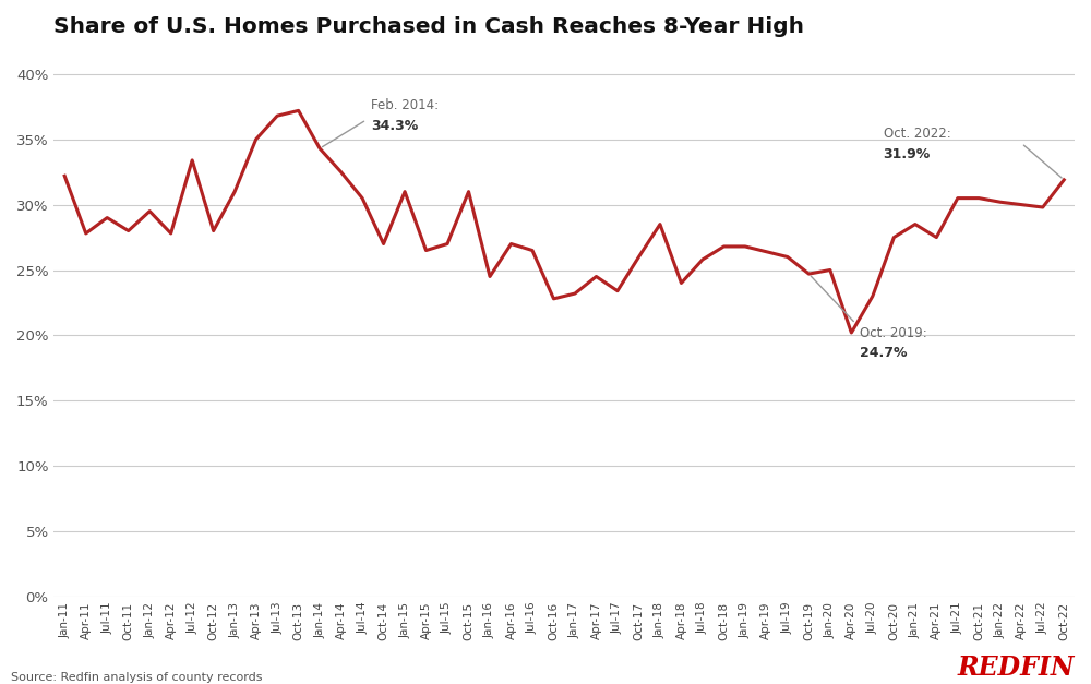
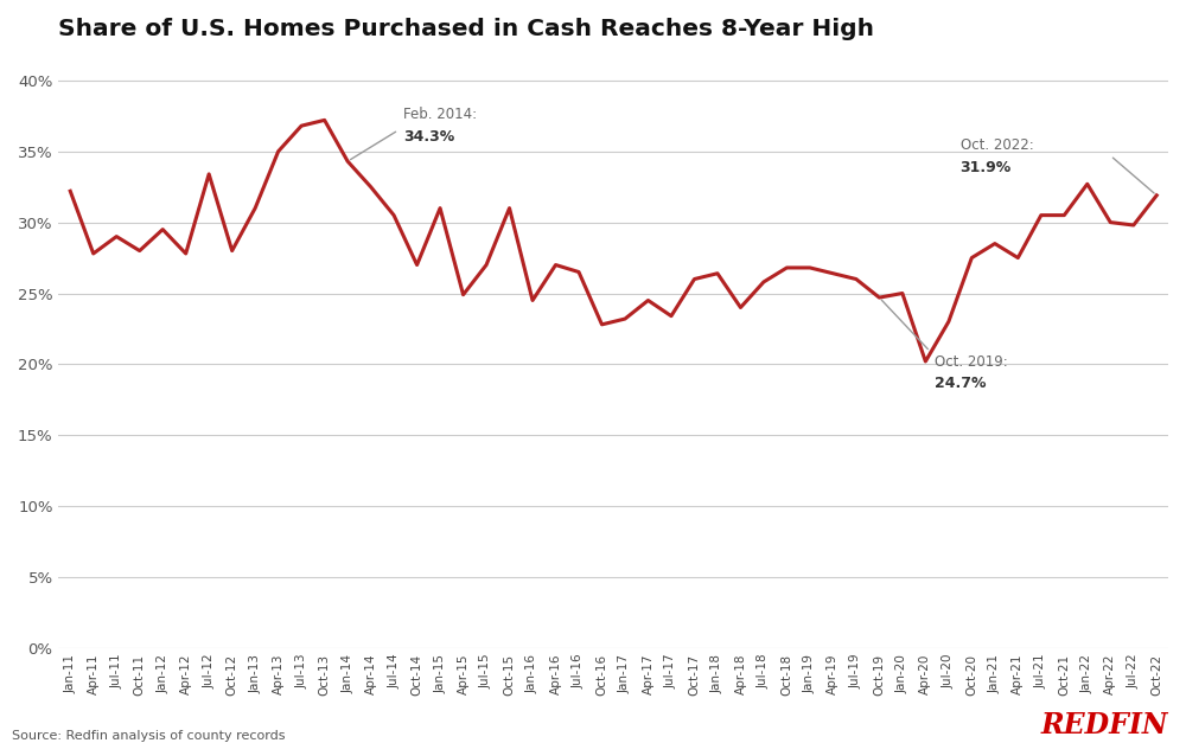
Apr-15: 26.5% -> 24.9%
Jan-18: 28.5% -> 26.4%
Jan-22: 30.2% -> 32.7%
